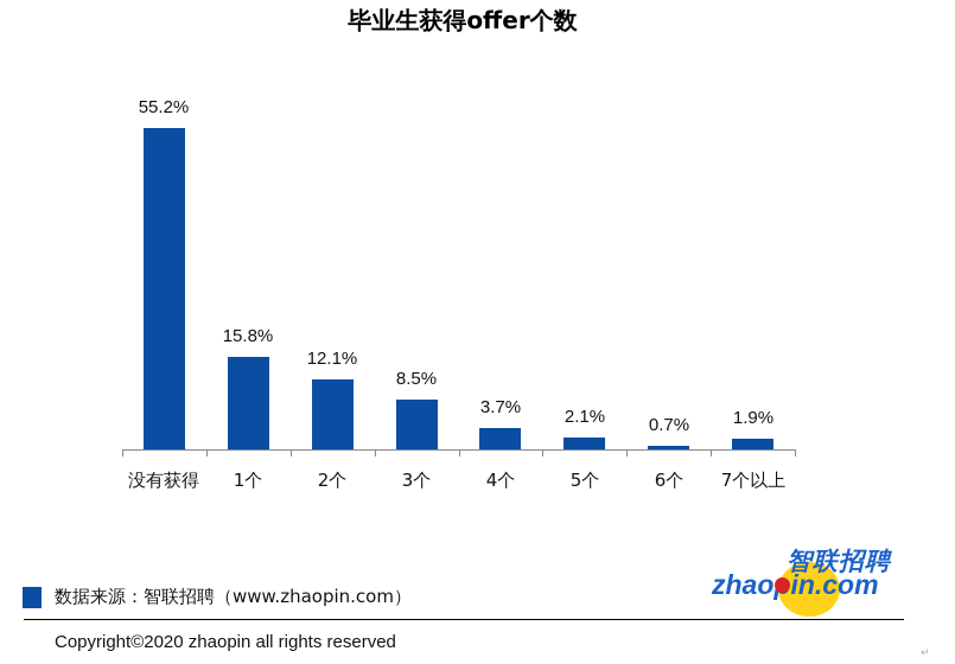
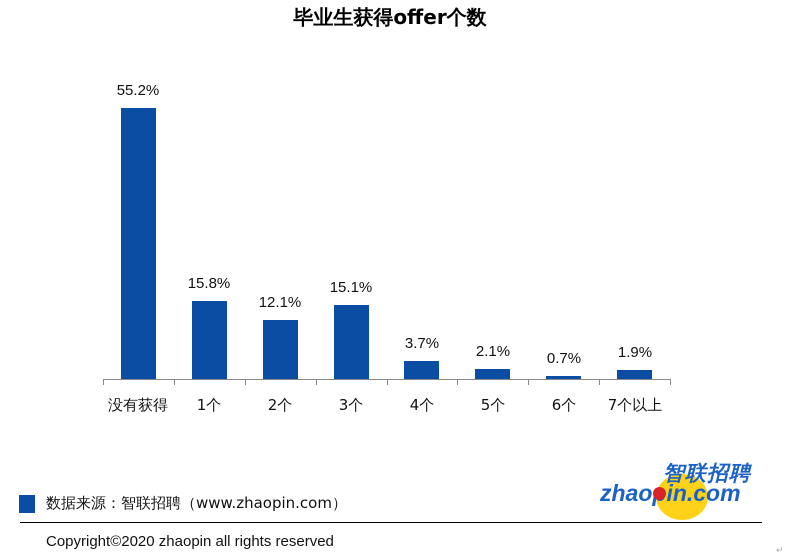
3个: 8.5% -> 15.1%
